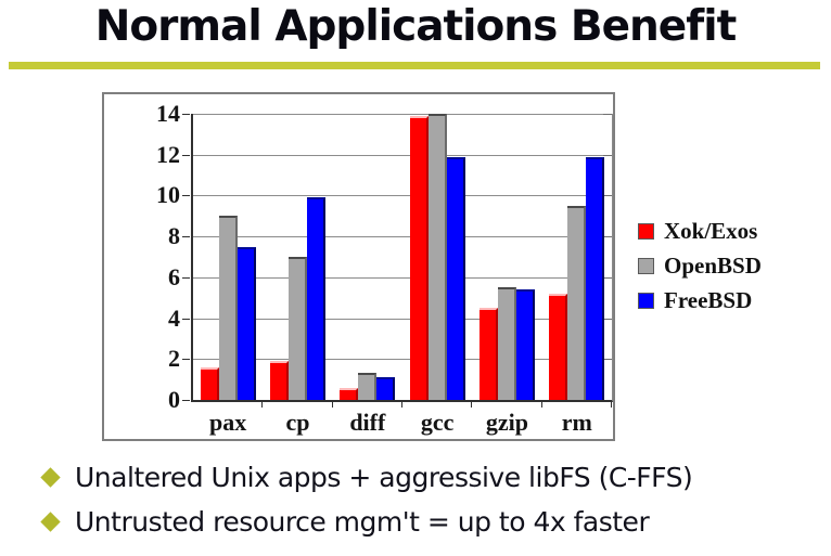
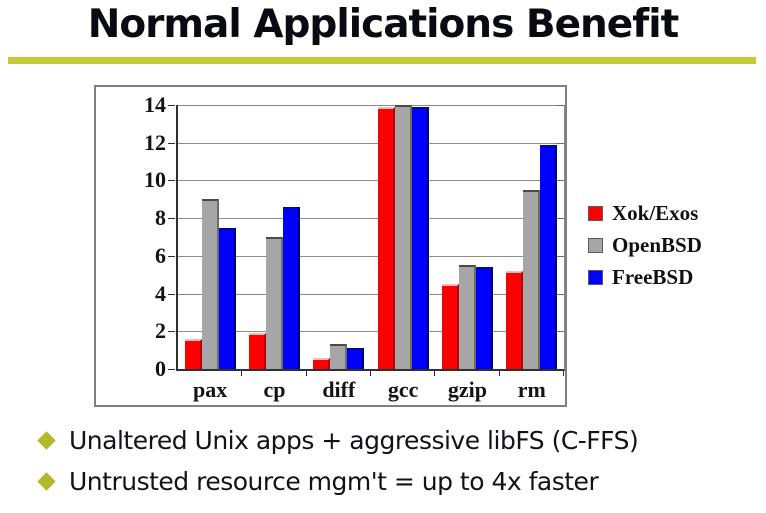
FreeBSD/cp: 9.9 -> 8.6
FreeBSD/gcc: 11.9 -> 13.9
